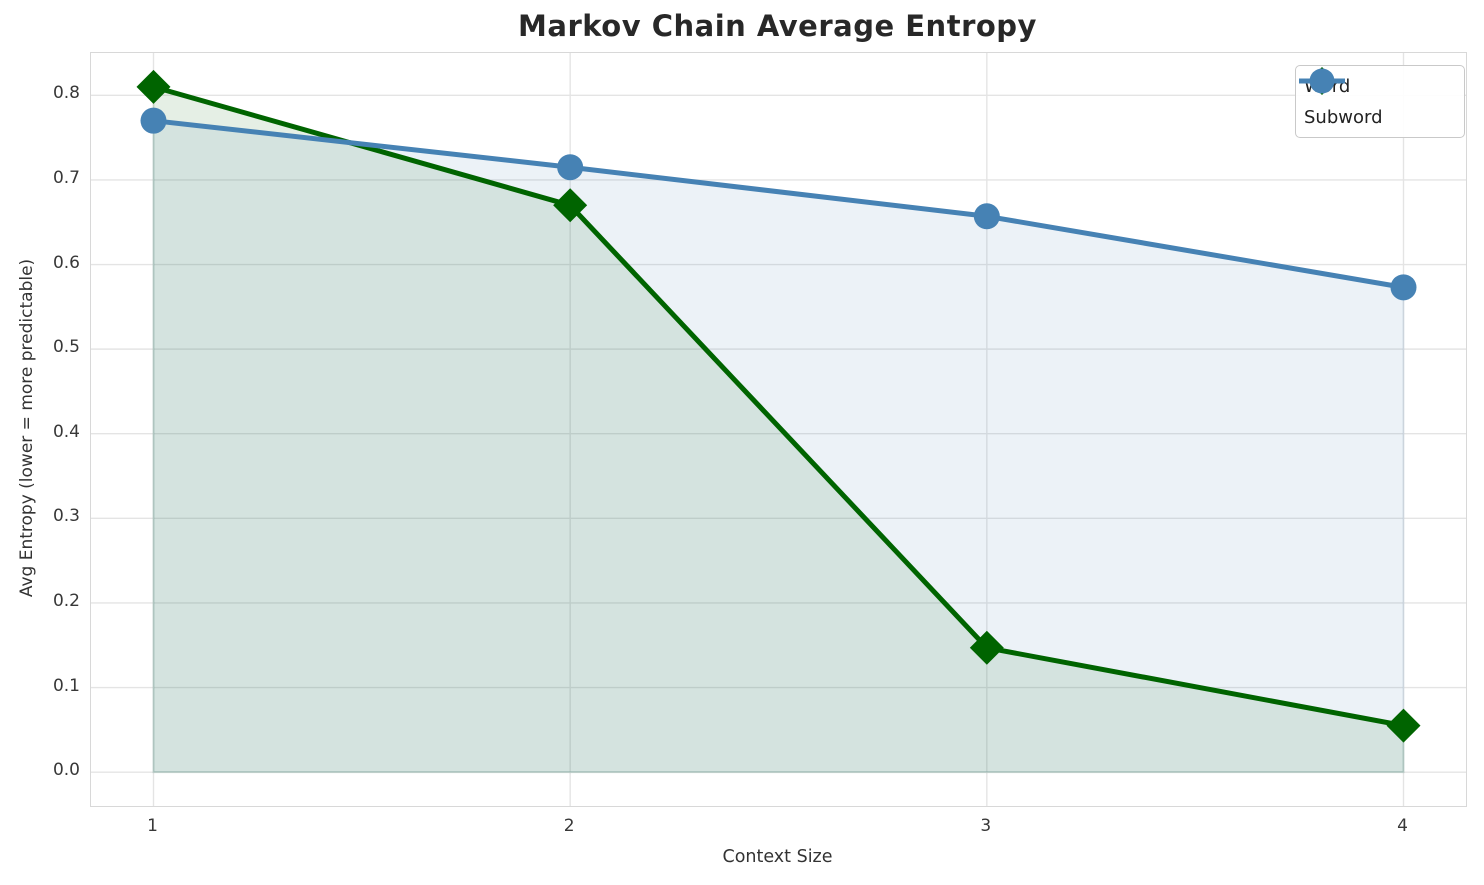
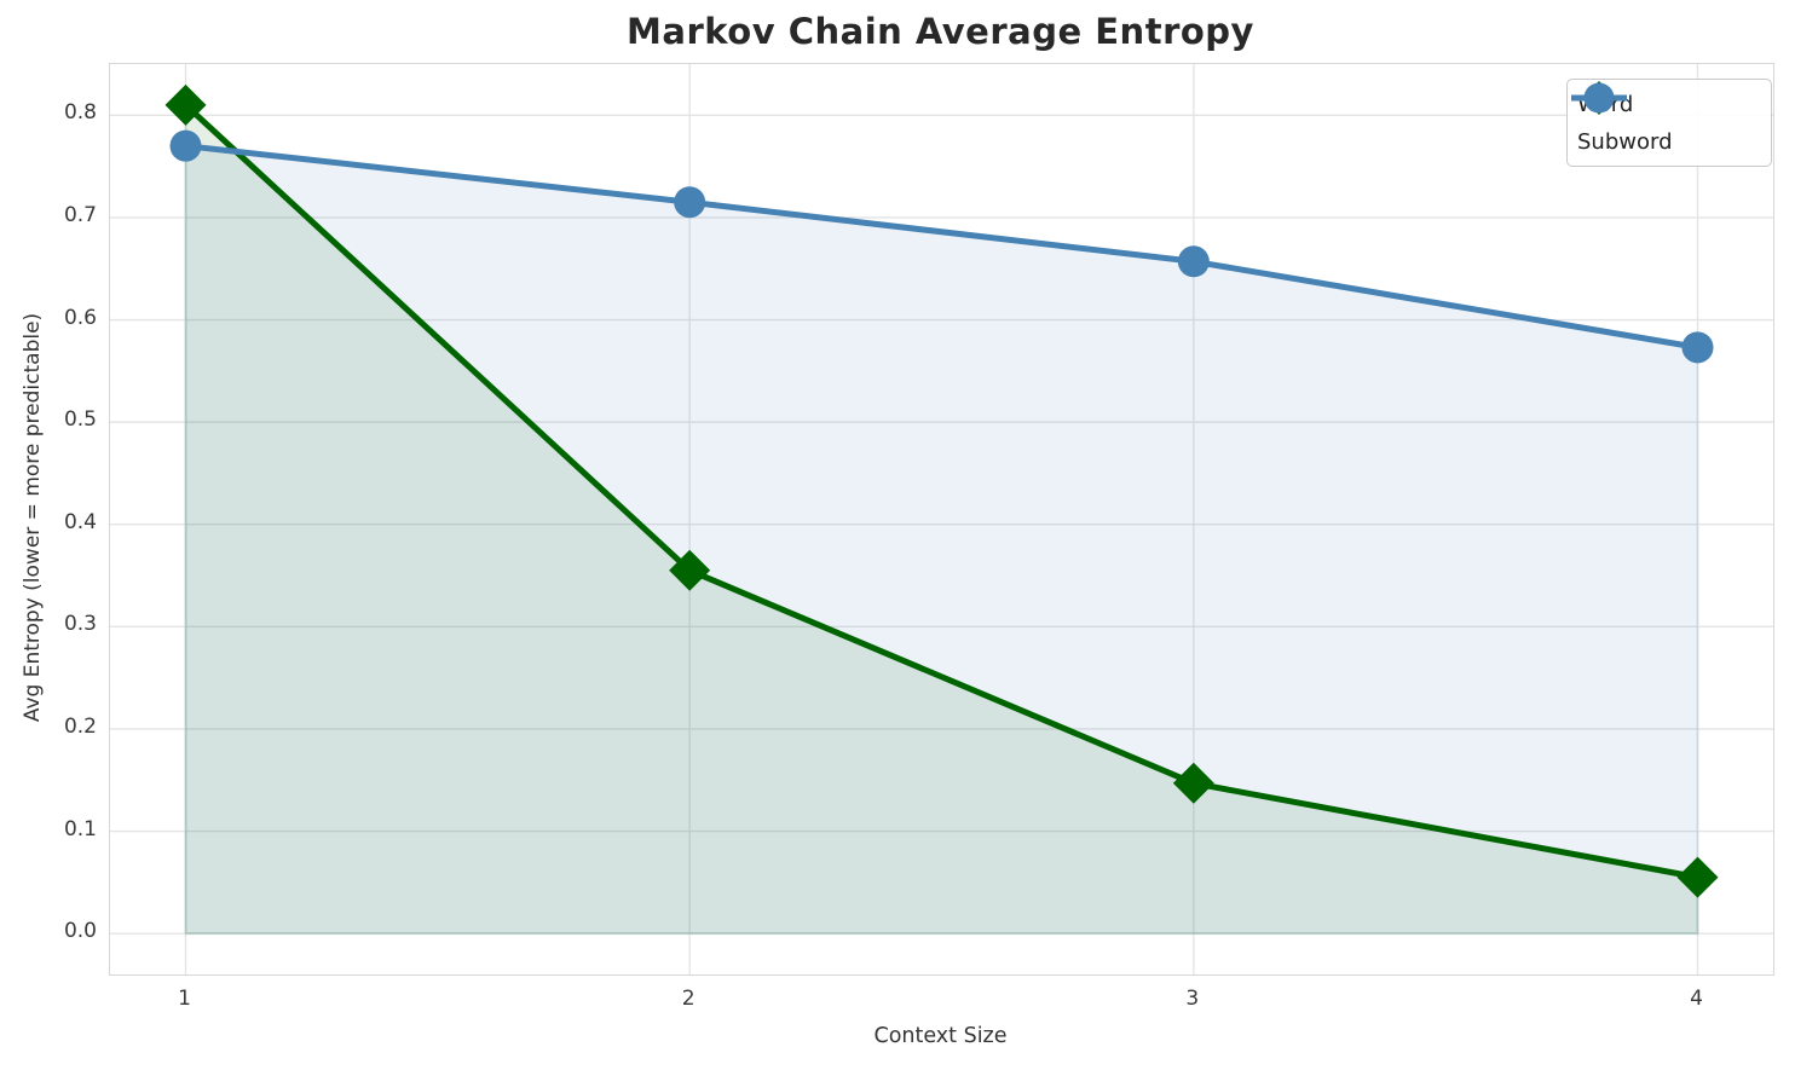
Word/2: 0.67 -> 0.35
